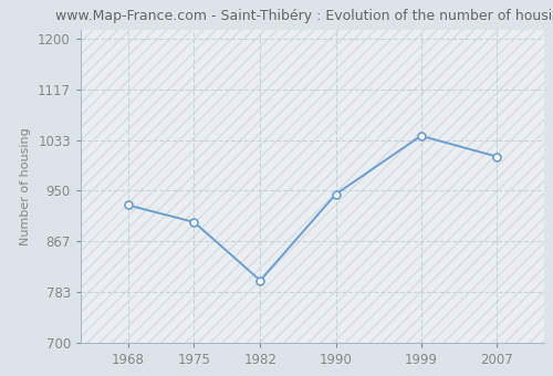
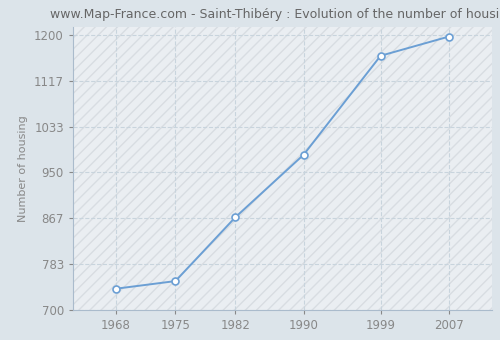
1968: 926 -> 738
1975: 898 -> 752
1982: 802 -> 868
1990: 944 -> 982
1999: 1040 -> 1162
2007: 1006 -> 1197
